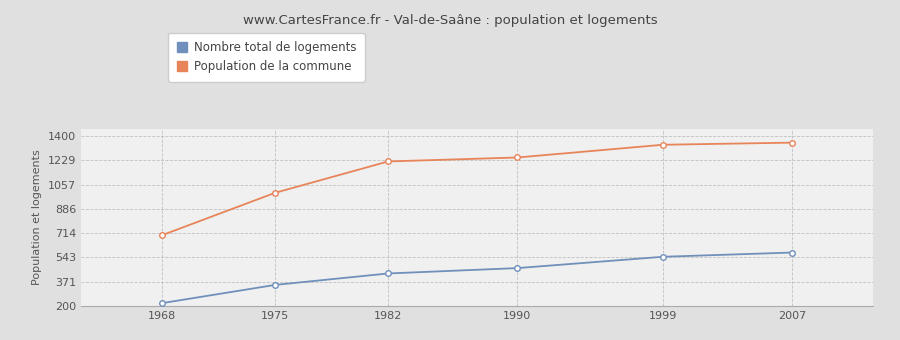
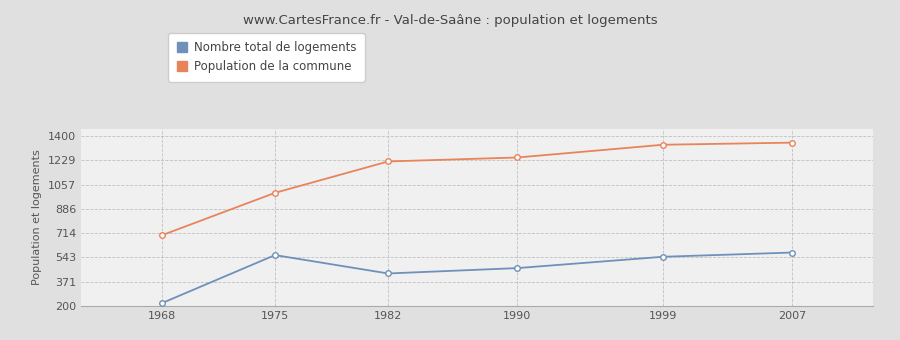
Nombre total de logements/1975: 350 -> 560
